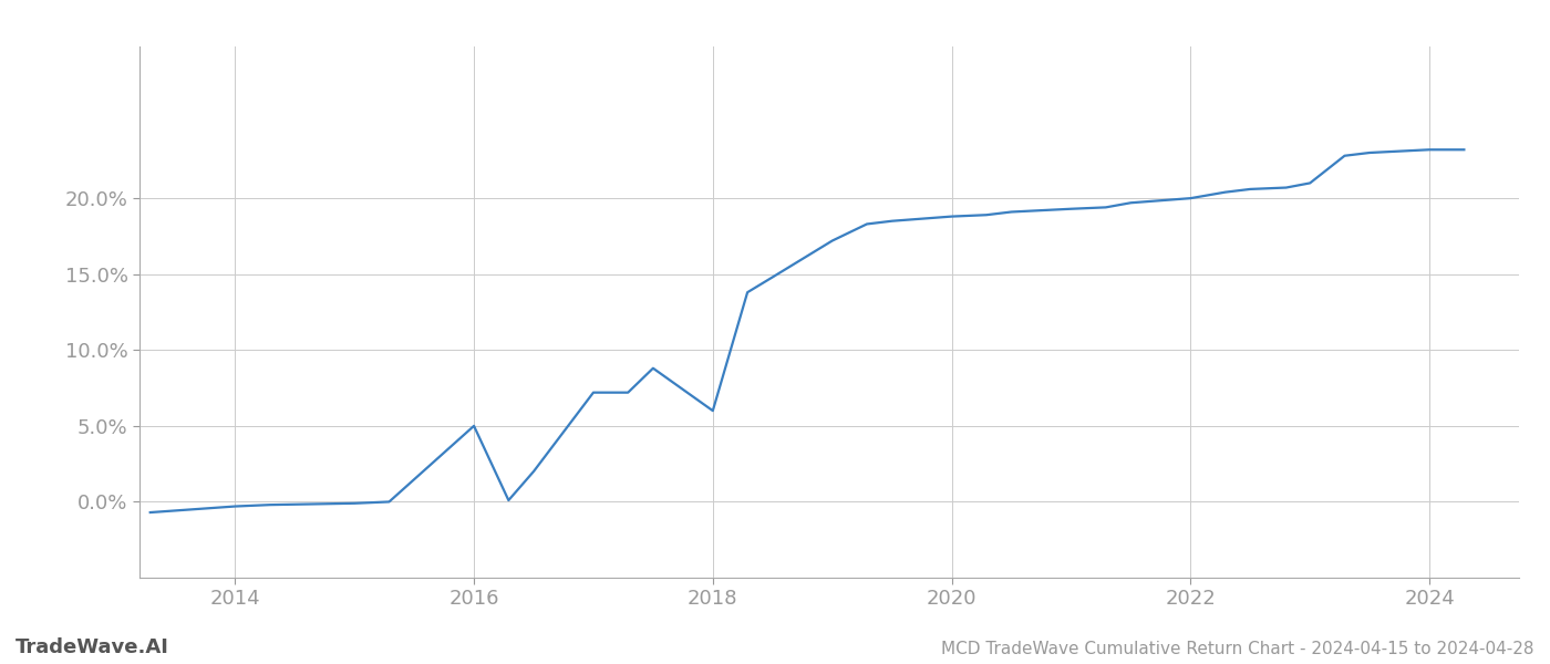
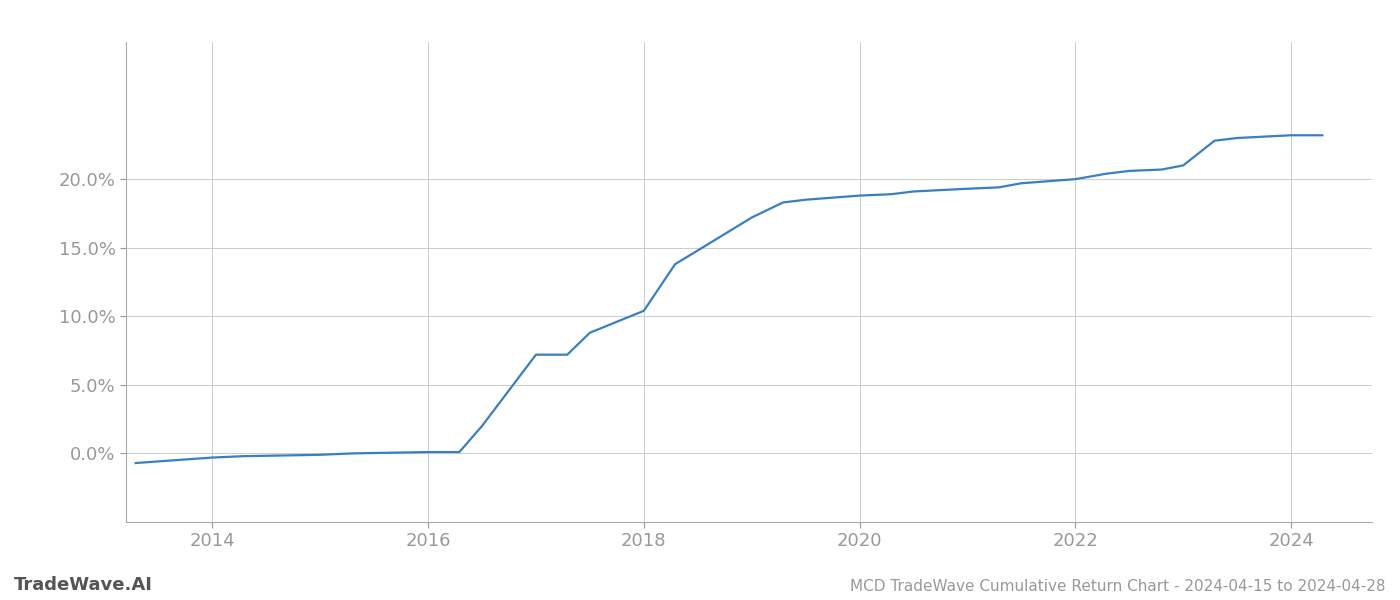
2016: 5.0% -> 0.1%
2018: 6.0% -> 10.4%
